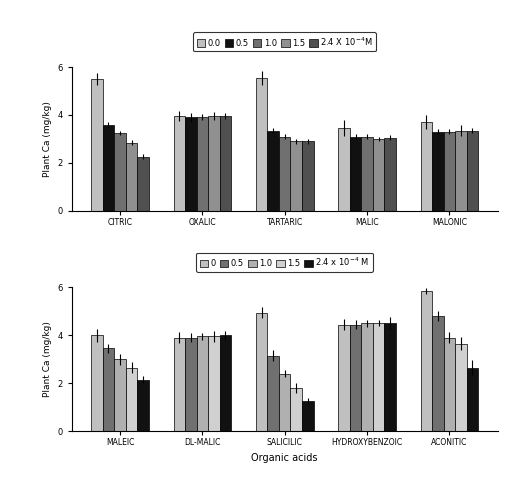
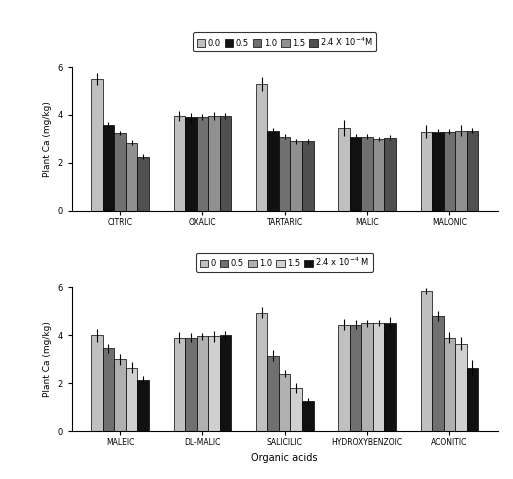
0.0/TARTARIC: 5.55 -> 5.30
0.0/MALONIC: 3.70 -> 3.30
